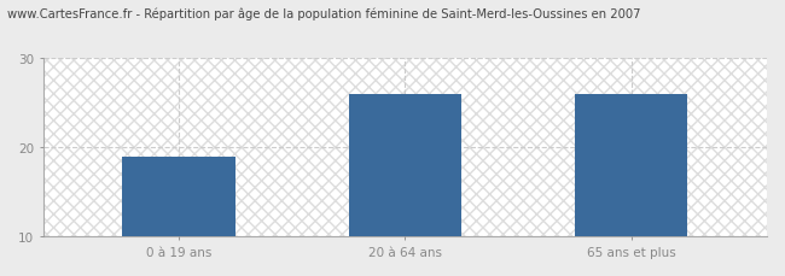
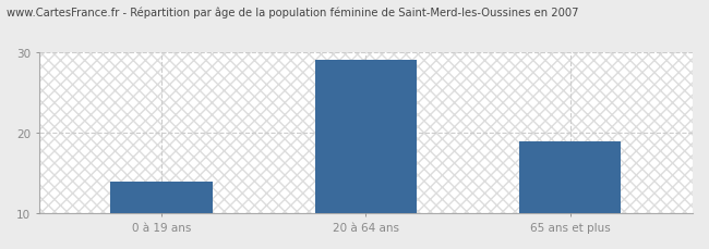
0 à 19 ans: 19 -> 14
20 à 64 ans: 26 -> 29
65 ans et plus: 26 -> 19
